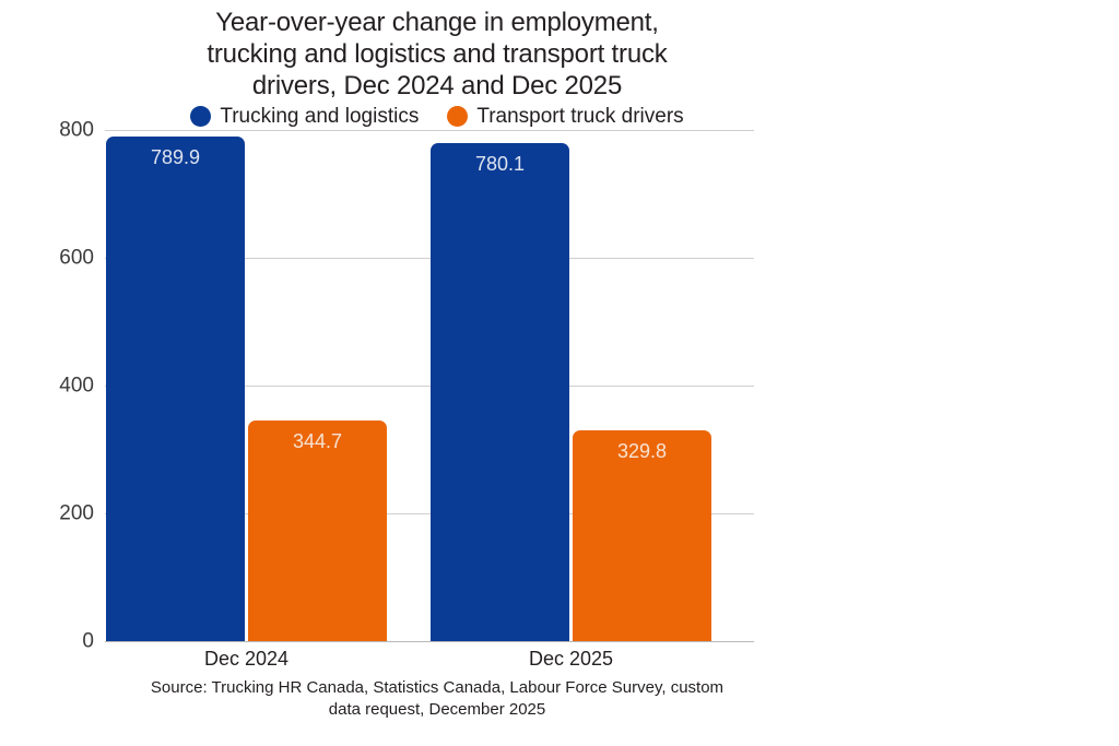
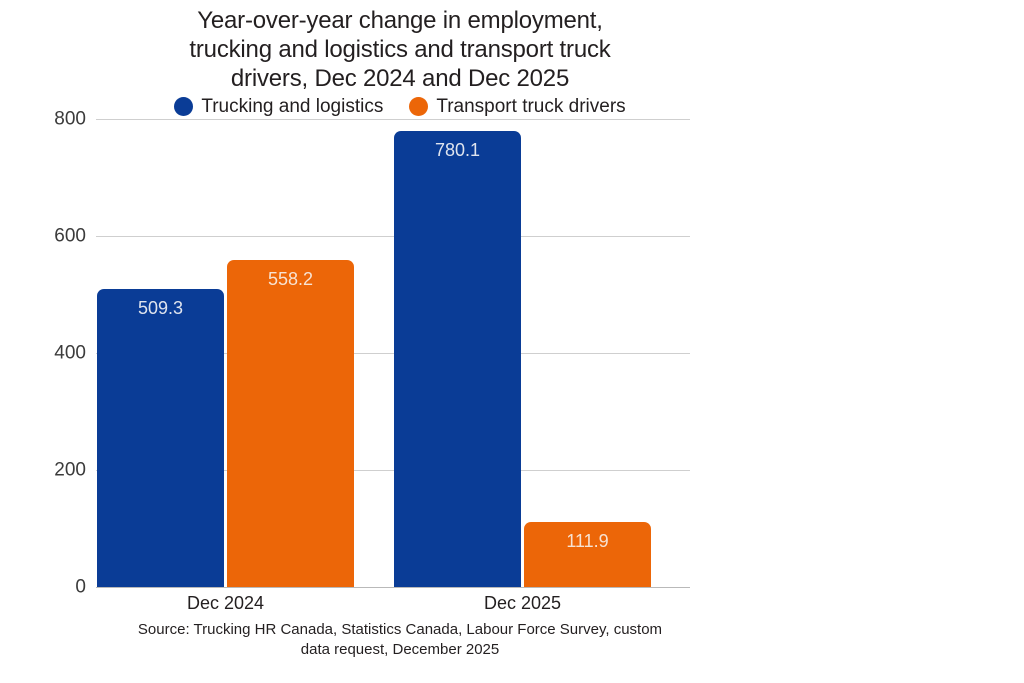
Trucking and logistics/Dec 2024: 789.9 -> 509.3
Transport truck drivers/Dec 2024: 344.7 -> 558.2
Transport truck drivers/Dec 2025: 329.8 -> 111.9
